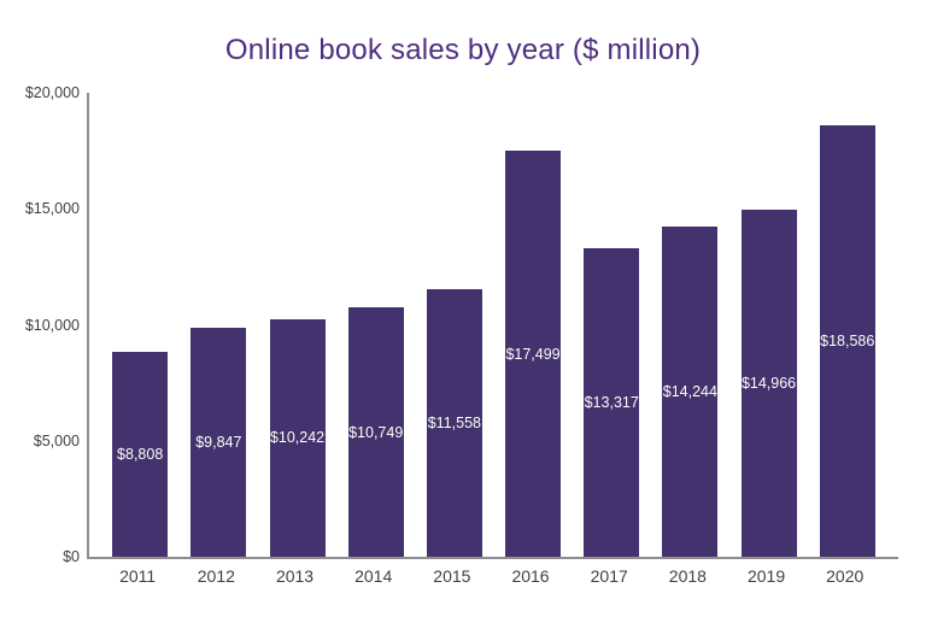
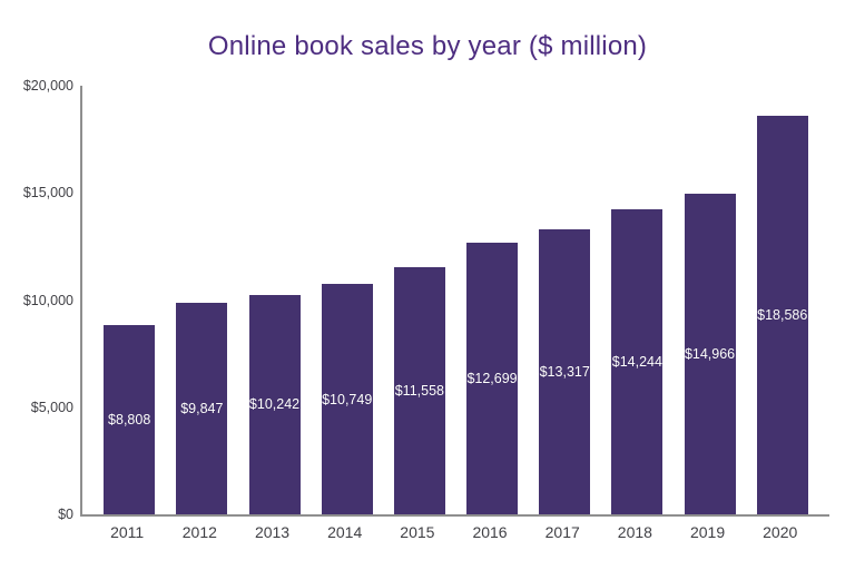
2016: $17,499 -> $12,699
